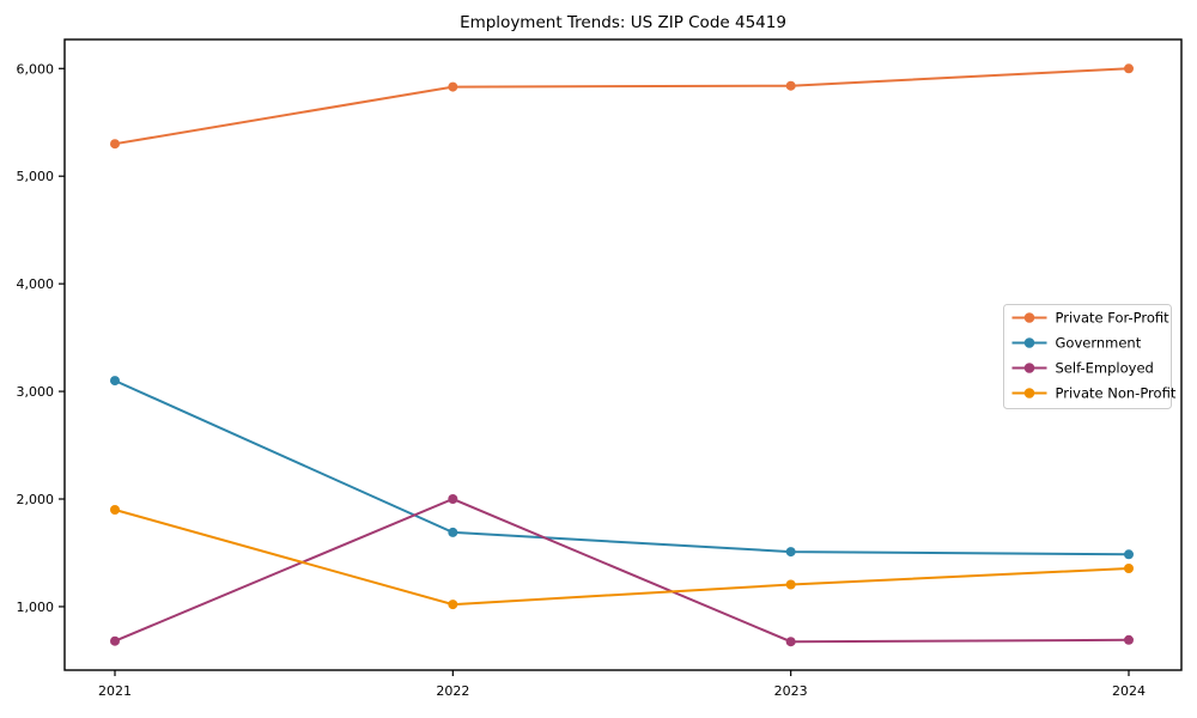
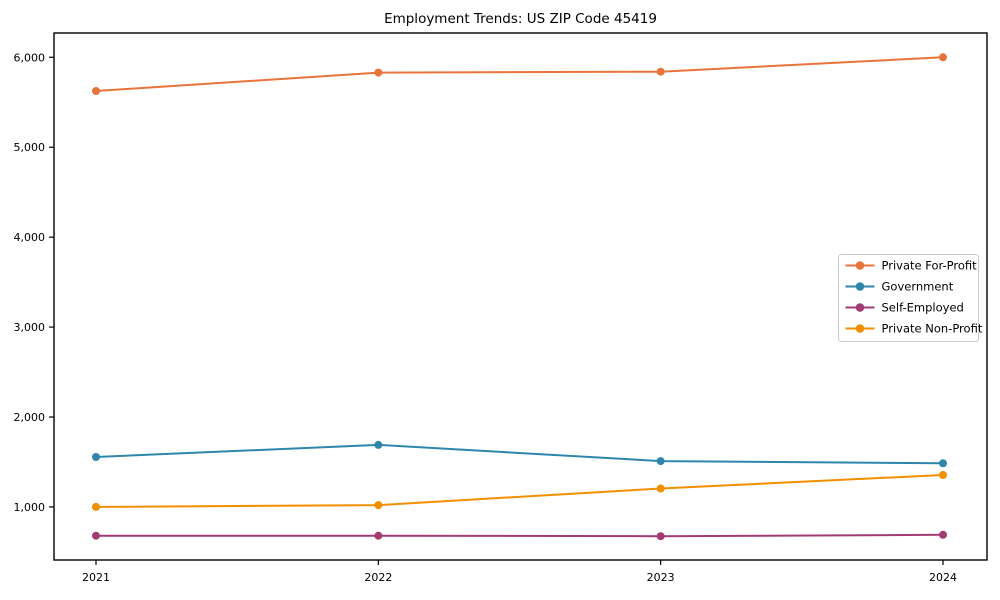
Private For-Profit/2021: 5300 -> 5600
Government/2021: 3100 -> 1600
Private Non-Profit/2021: 1900 -> 1000
Self-Employed/2022: 2000 -> 700
